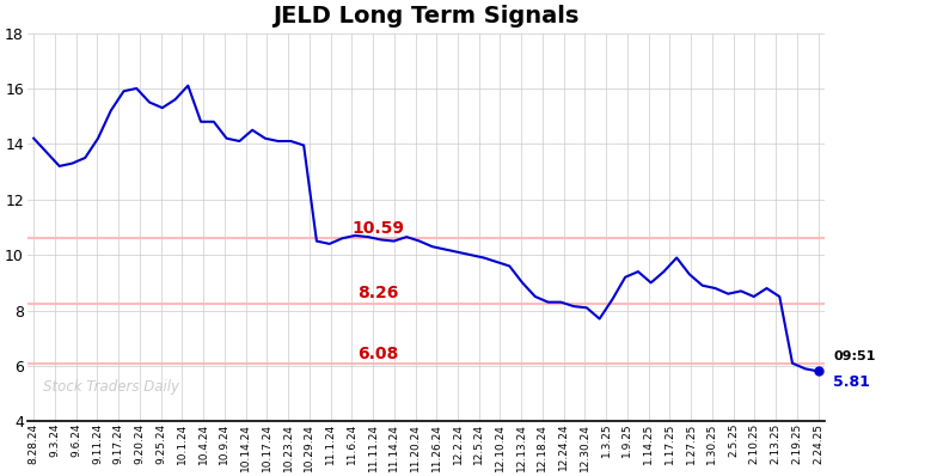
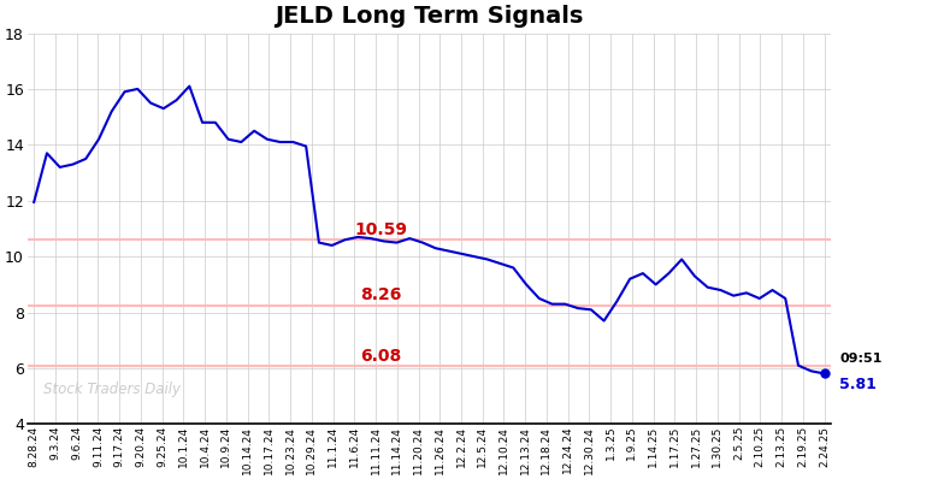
8.28.24: 14.20 -> 11.95
